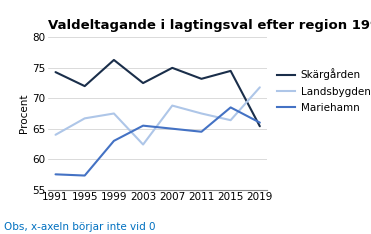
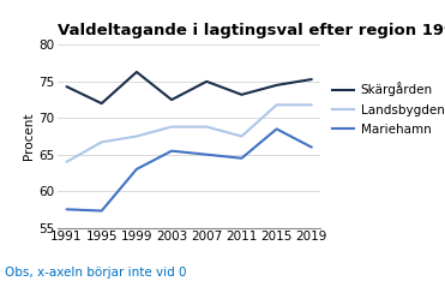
Landsbygden/2003: 62.4 -> 68.8
Landsbygden/2015: 66.4 -> 71.8
Skärgården/2019: 65.4 -> 75.3
